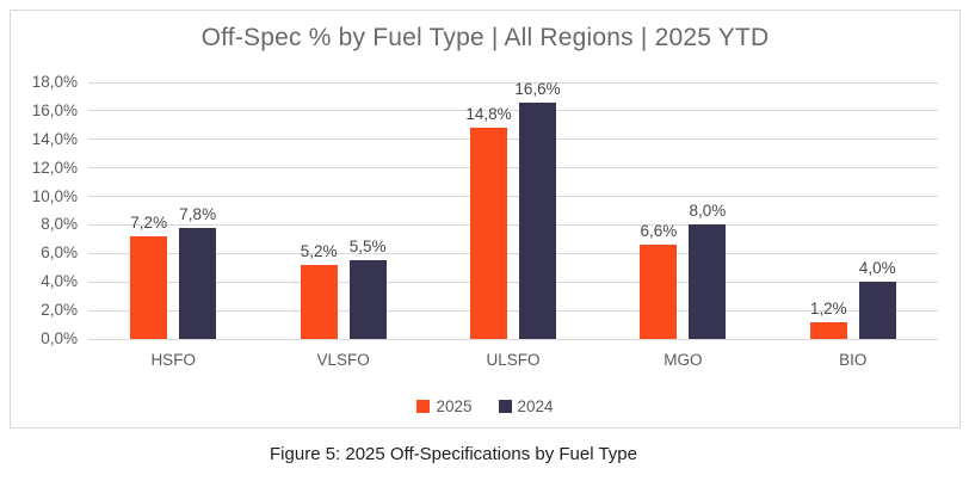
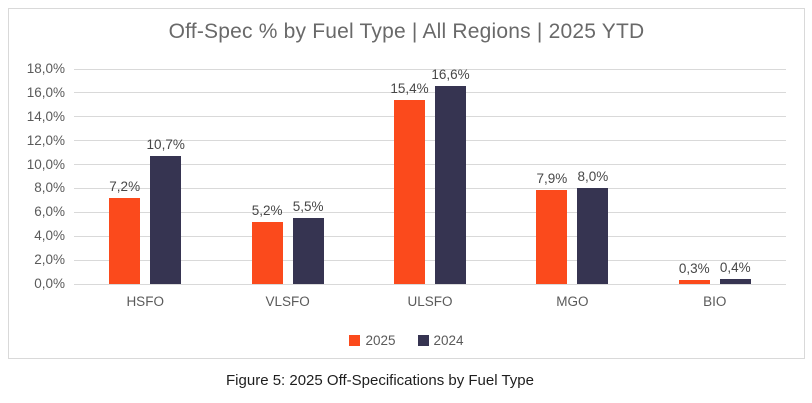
2024/HSFO: 7,8% -> 10,7%
2025/ULSFO: 14,8% -> 15,4%
2025/MGO: 6,6% -> 7,9%
2025/BIO: 1,2% -> 0,3%
2024/BIO: 4,0% -> 0,4%
